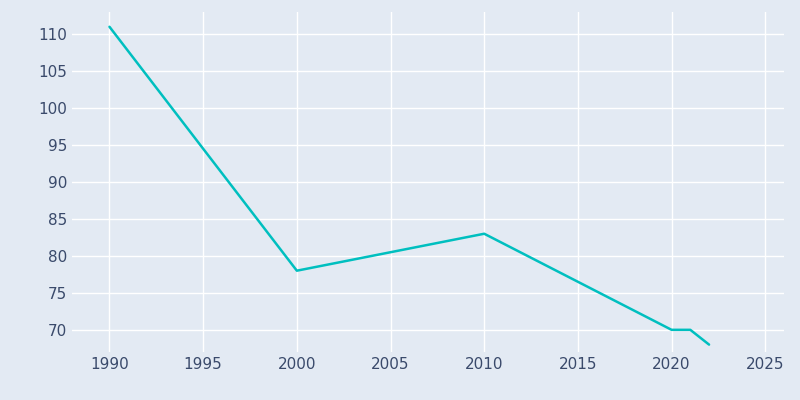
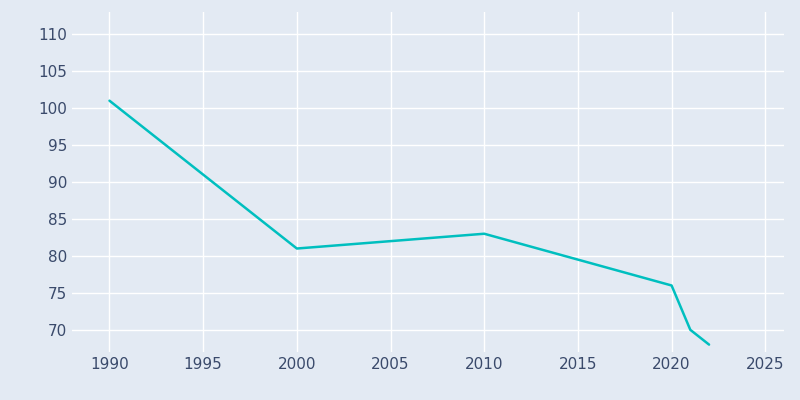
1990: 111 -> 101
2000: 78 -> 81
2020: 70 -> 76
